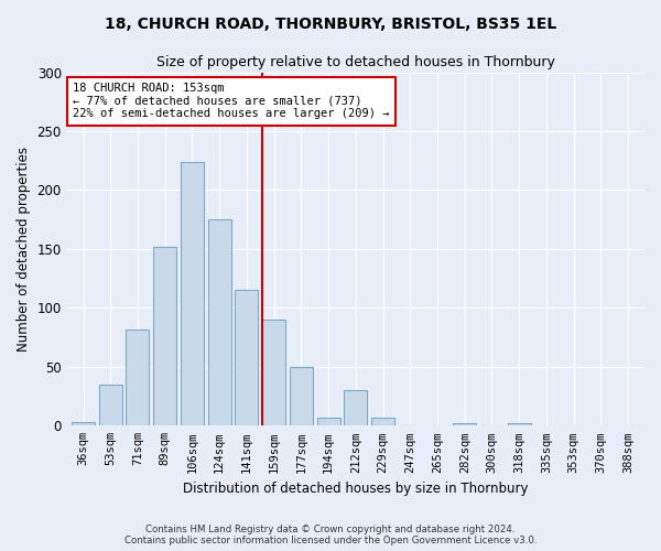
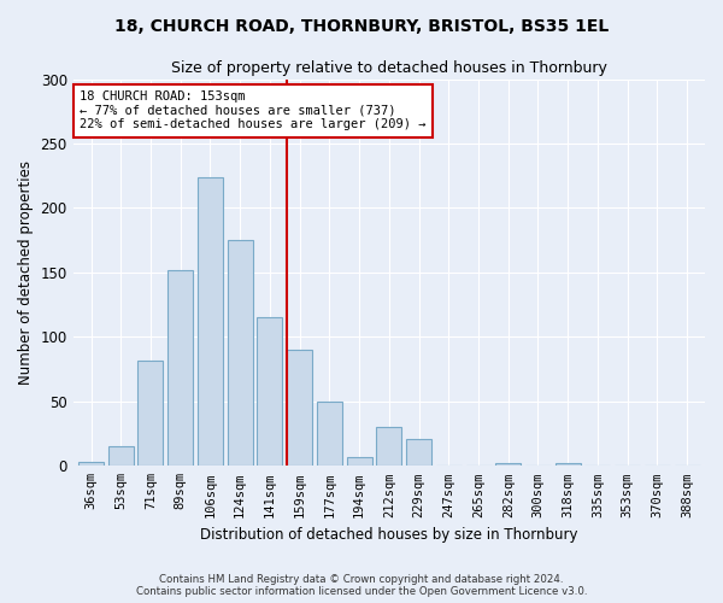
53sqm: 35 -> 15
229sqm: 7 -> 21
